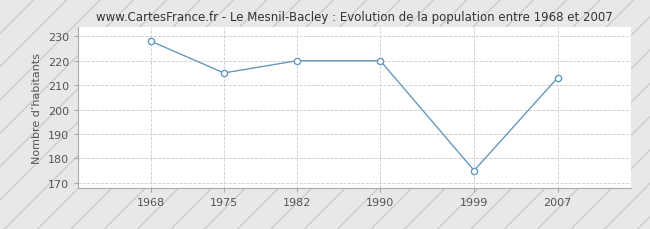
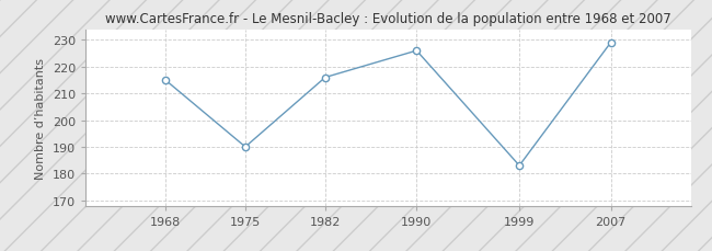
1968: 228 -> 215
1975: 215 -> 190
1982: 220 -> 216
1990: 220 -> 226
1999: 175 -> 183
2007: 213 -> 229
